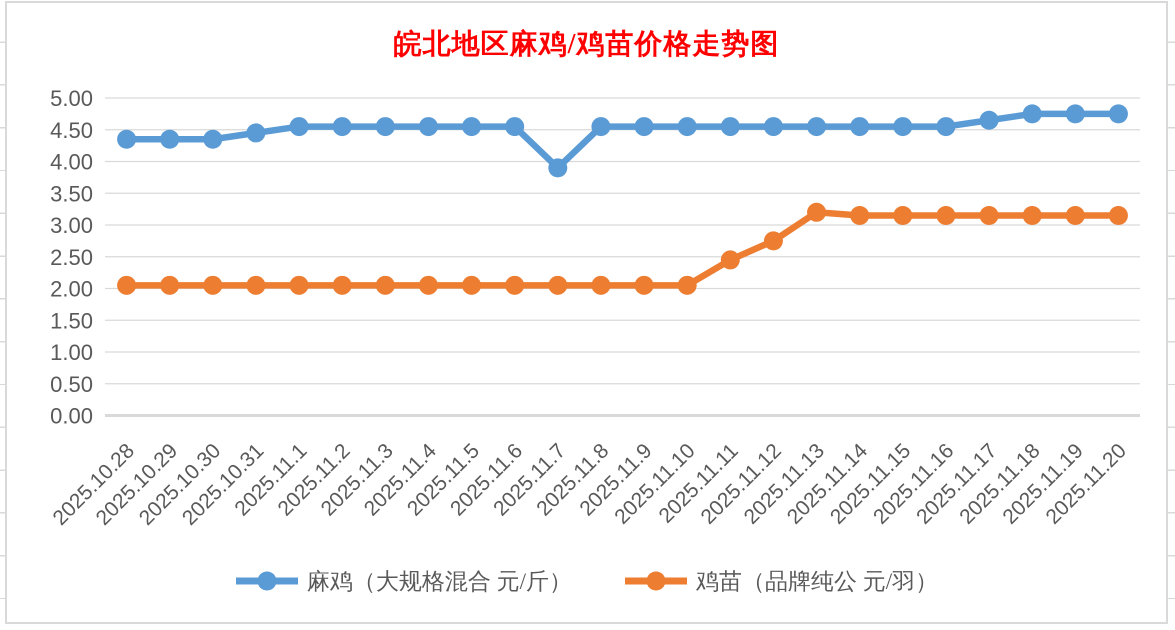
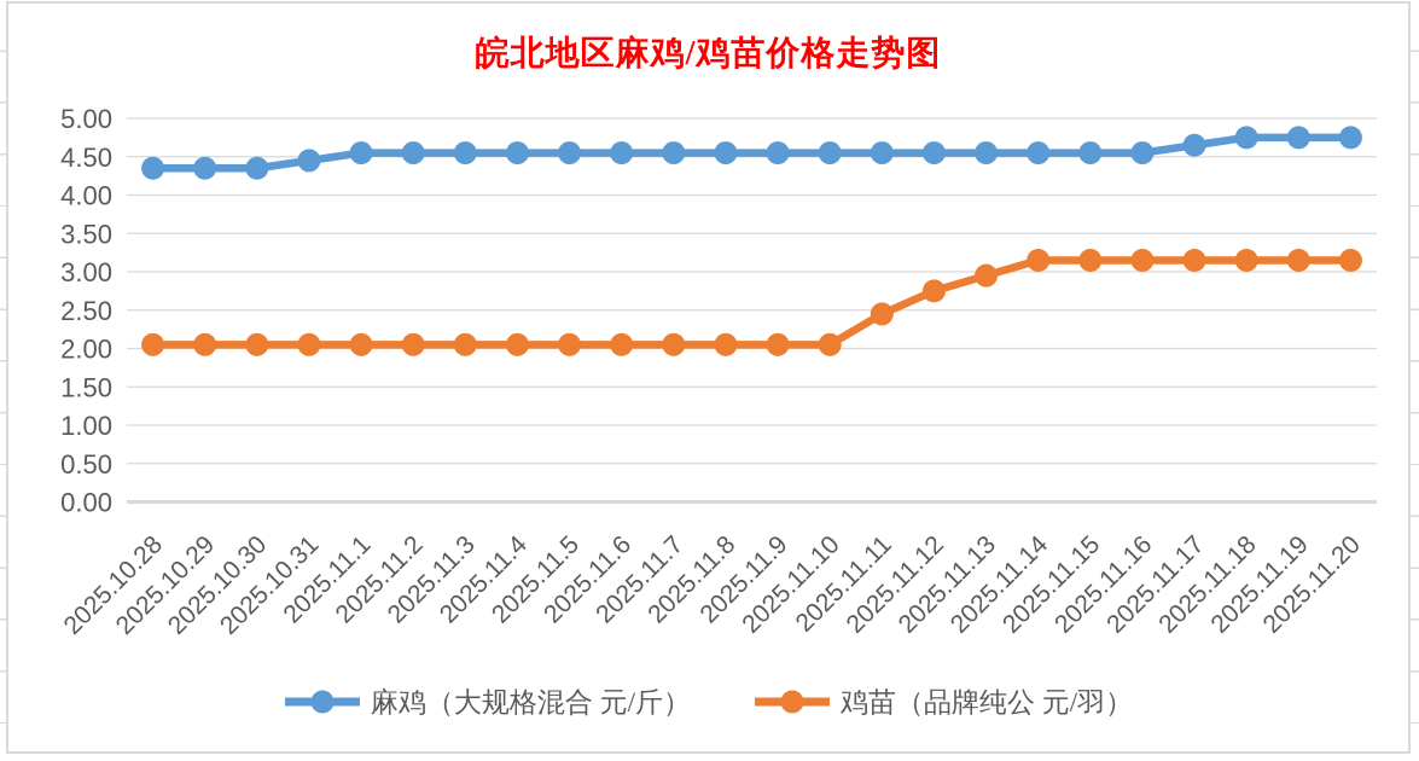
麻鸡（大规格混合 元/斤）/2025.11.7: 3.9 -> 4.5
鸡苗（品牌纯公 元/羽）/2025.11.13: 3.2 -> 3.0
